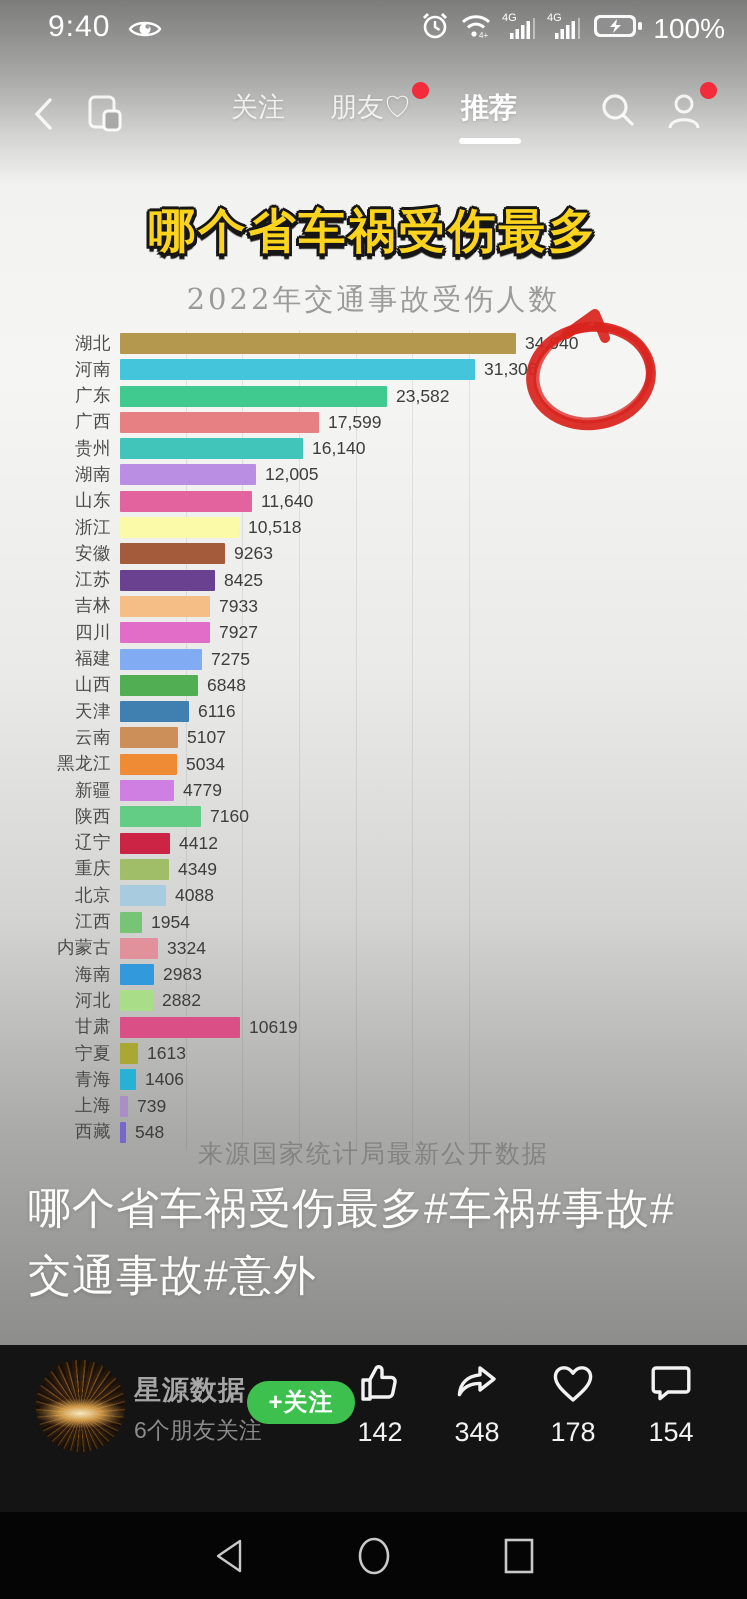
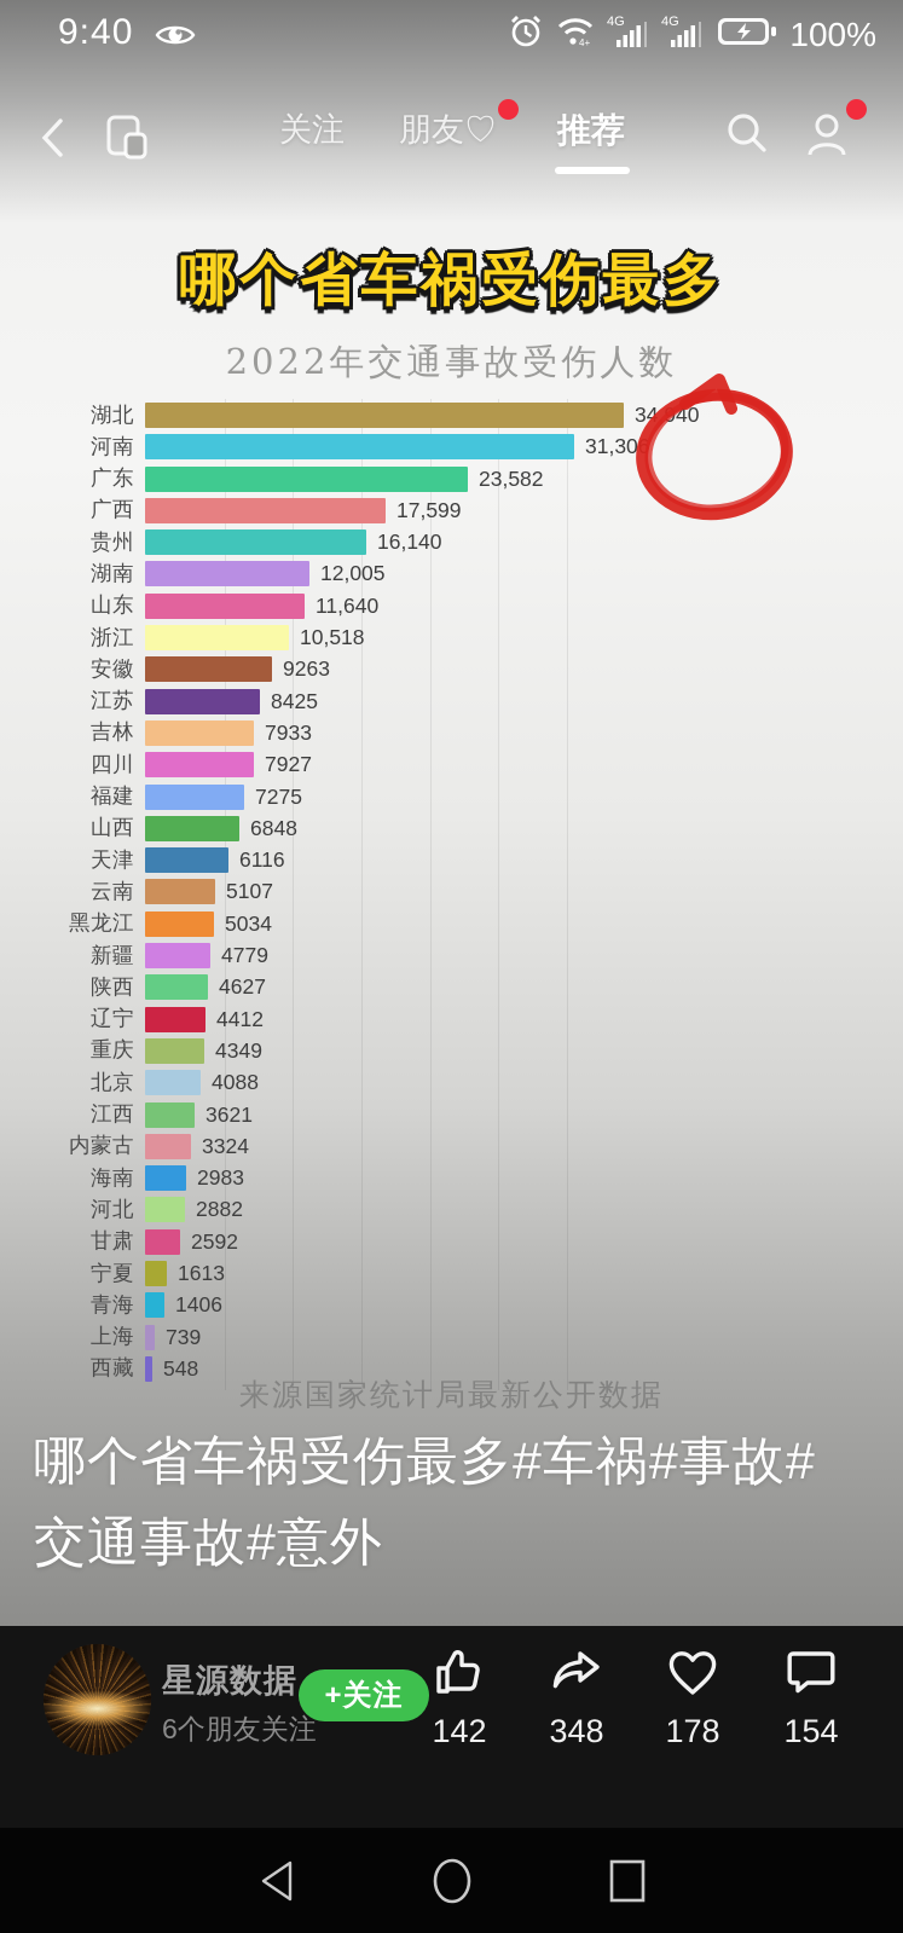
陕西: 7160 -> 4627
江西: 1954 -> 3621
甘肃: 10619 -> 2592
